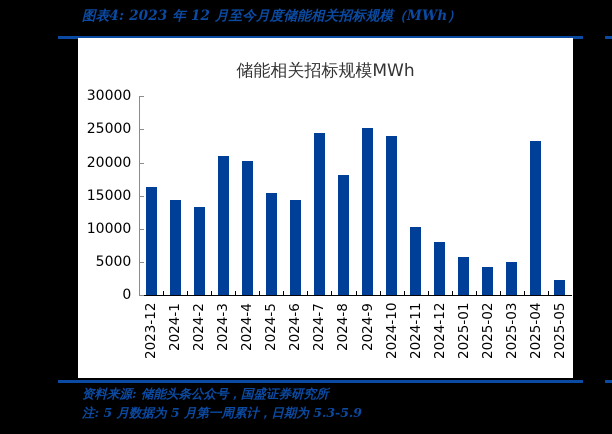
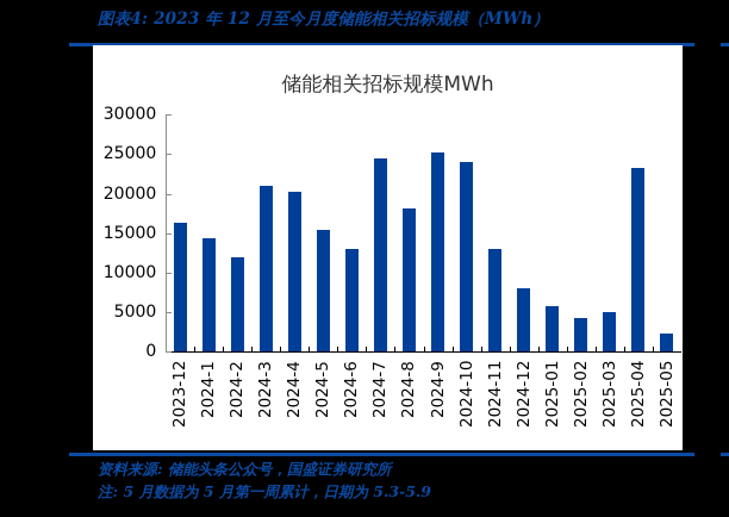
2024-2: 13000 -> 12000
2024-6: 14000 -> 13000
2024-11: 10000 -> 13000
